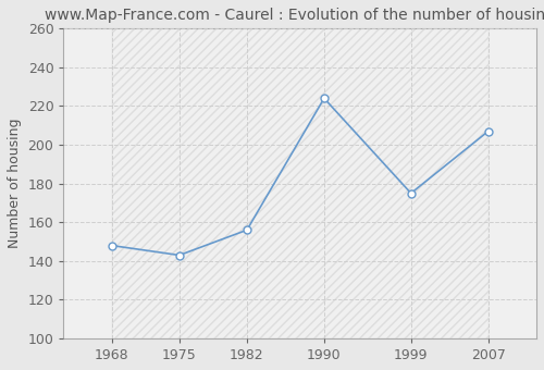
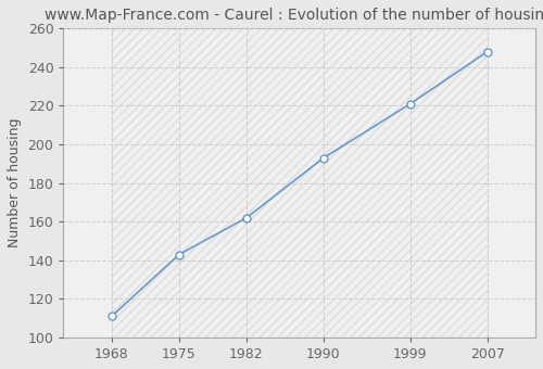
1968: 148 -> 111
1982: 156 -> 162
1990: 224 -> 193
1999: 175 -> 221
2007: 207 -> 248
